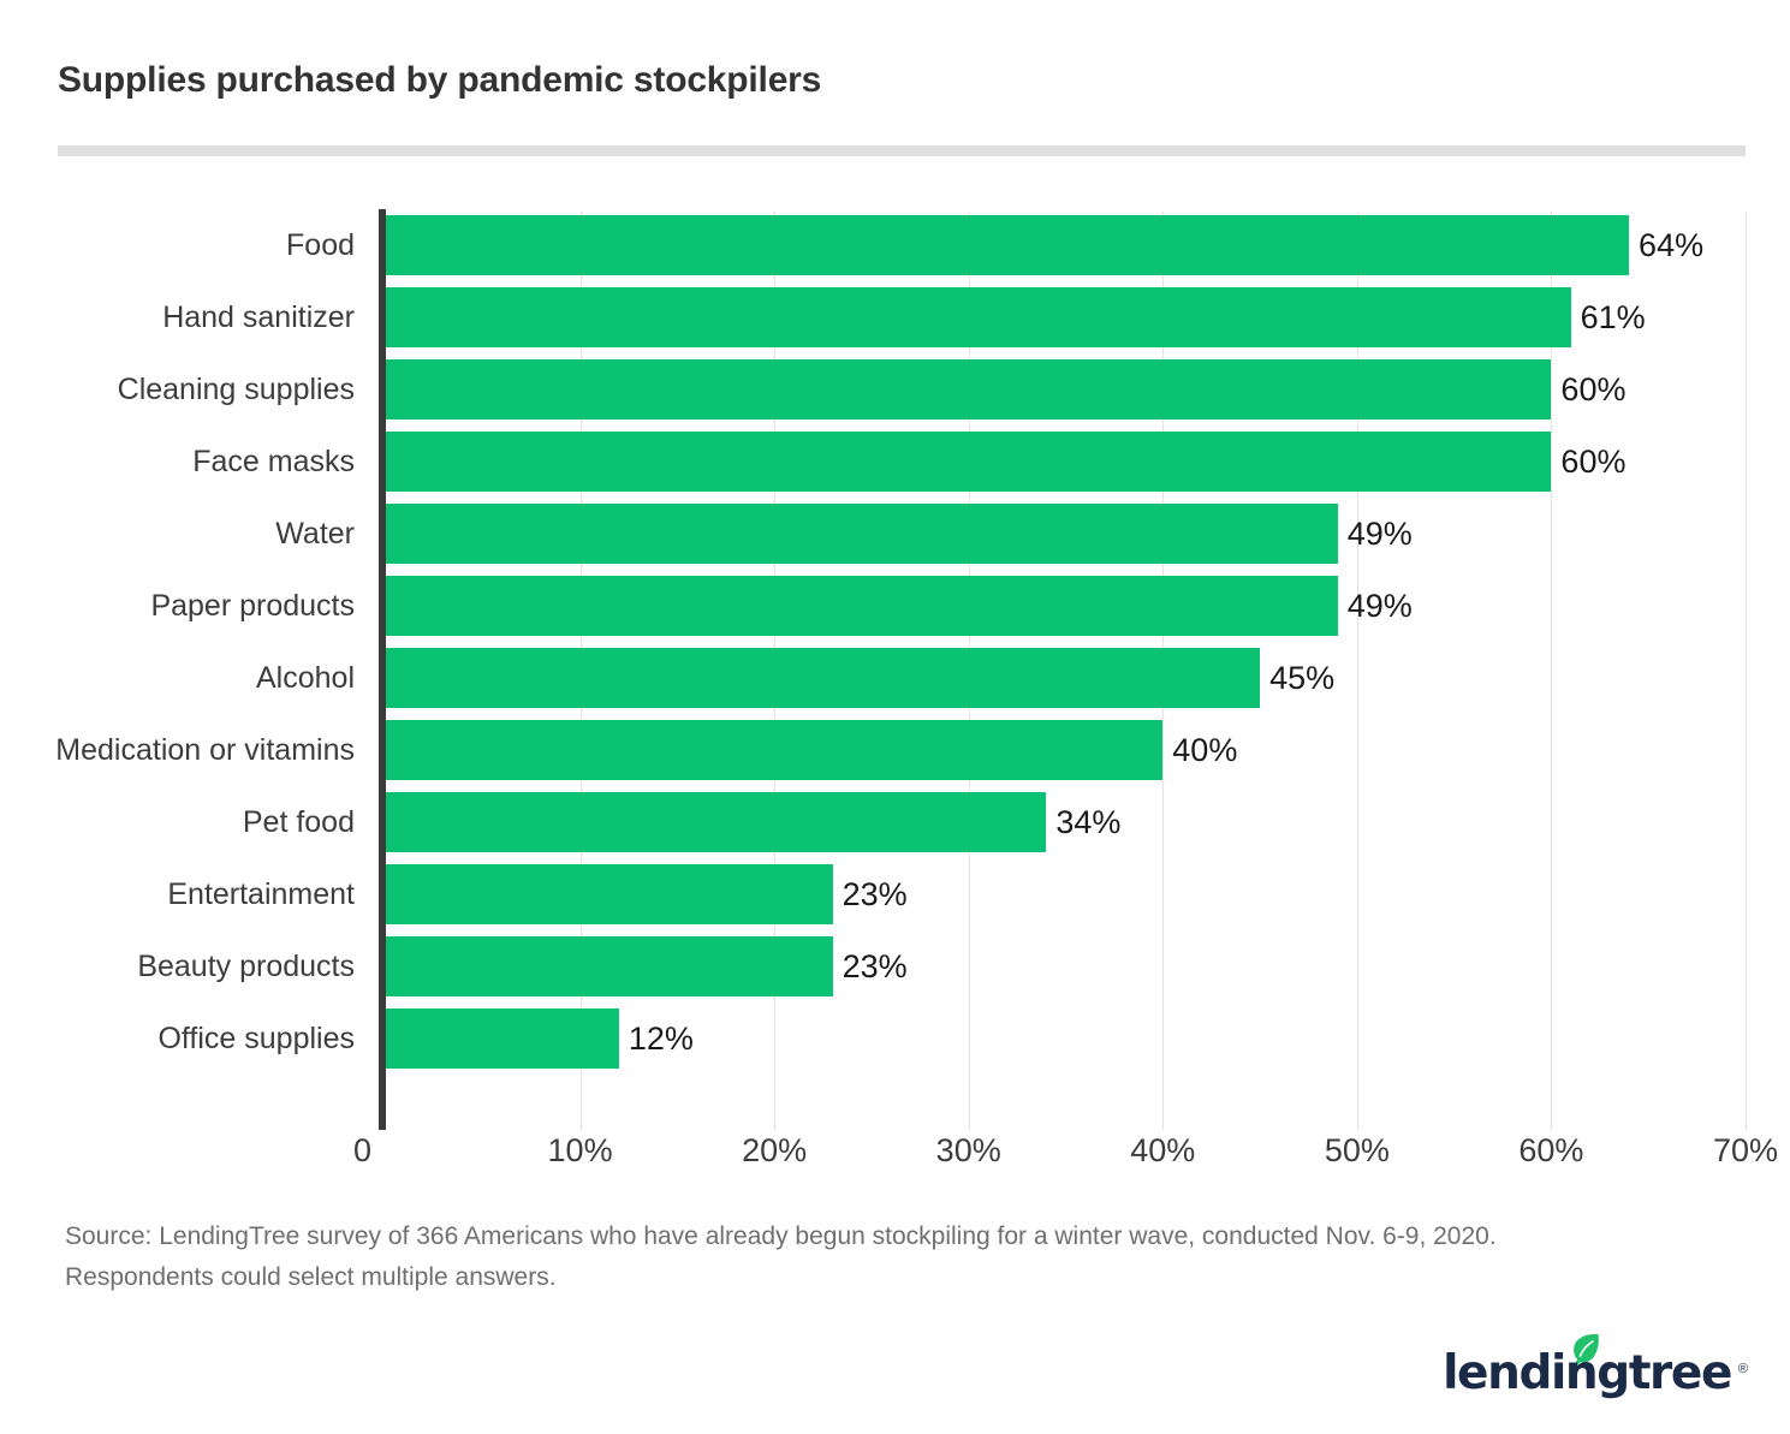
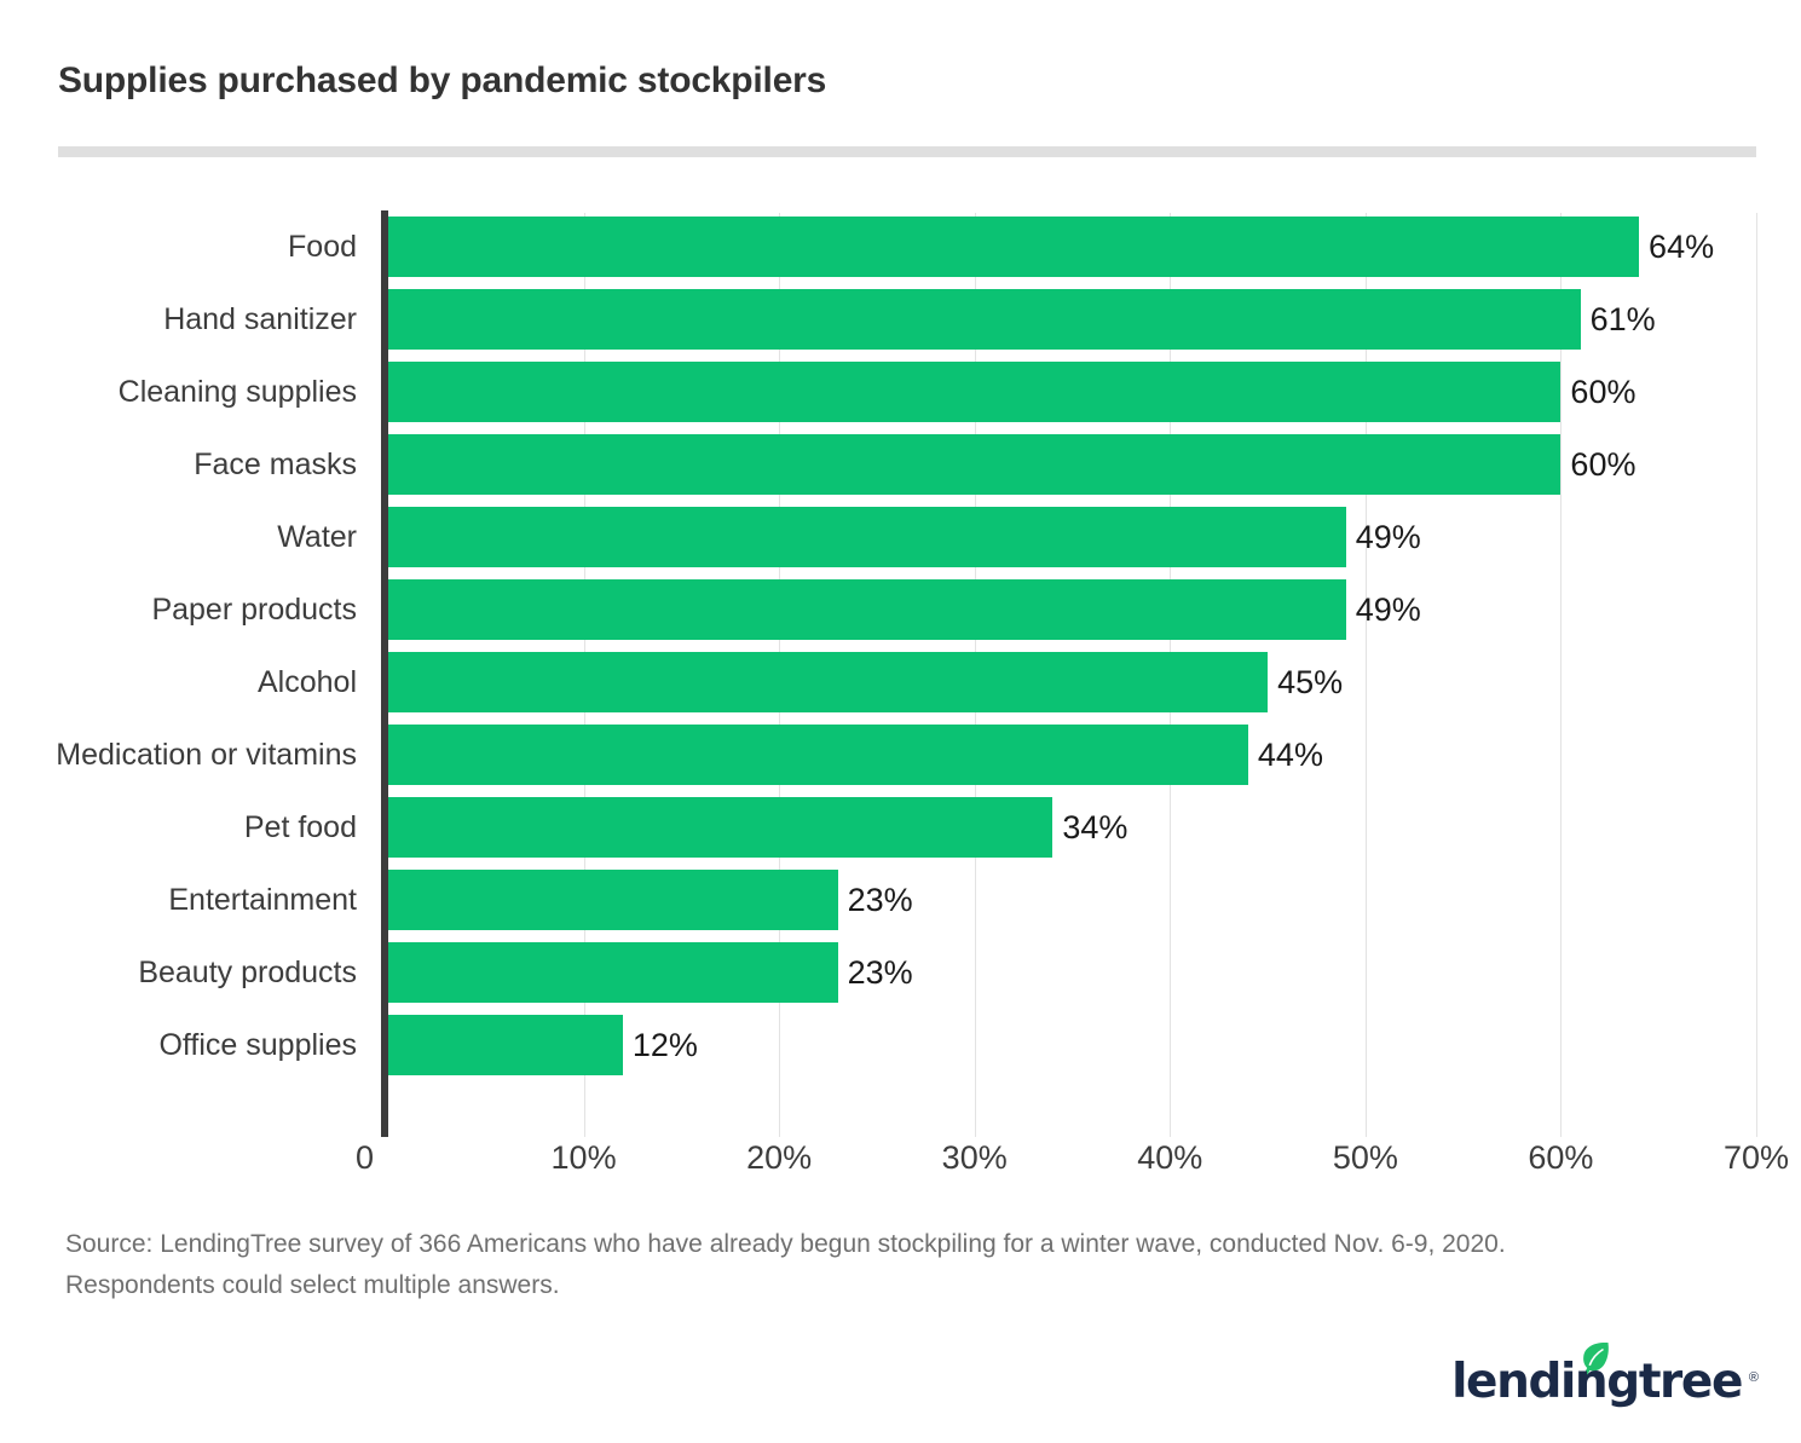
Medication or vitamins: 40% -> 44%
